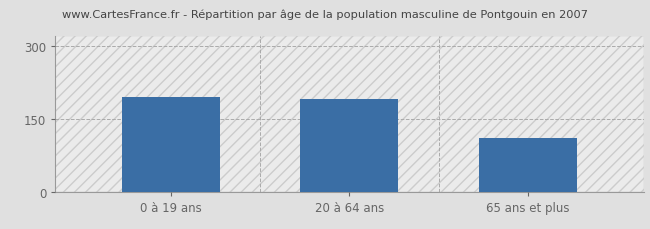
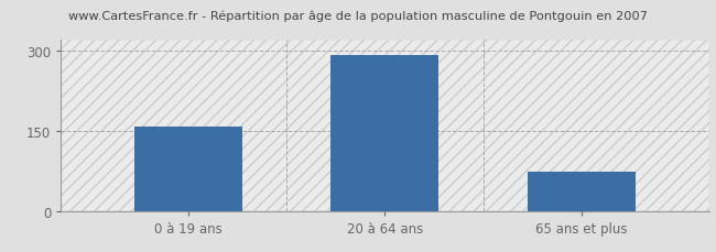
0 à 19 ans: 195 -> 157
20 à 64 ans: 190 -> 290
65 ans et plus: 110 -> 75
